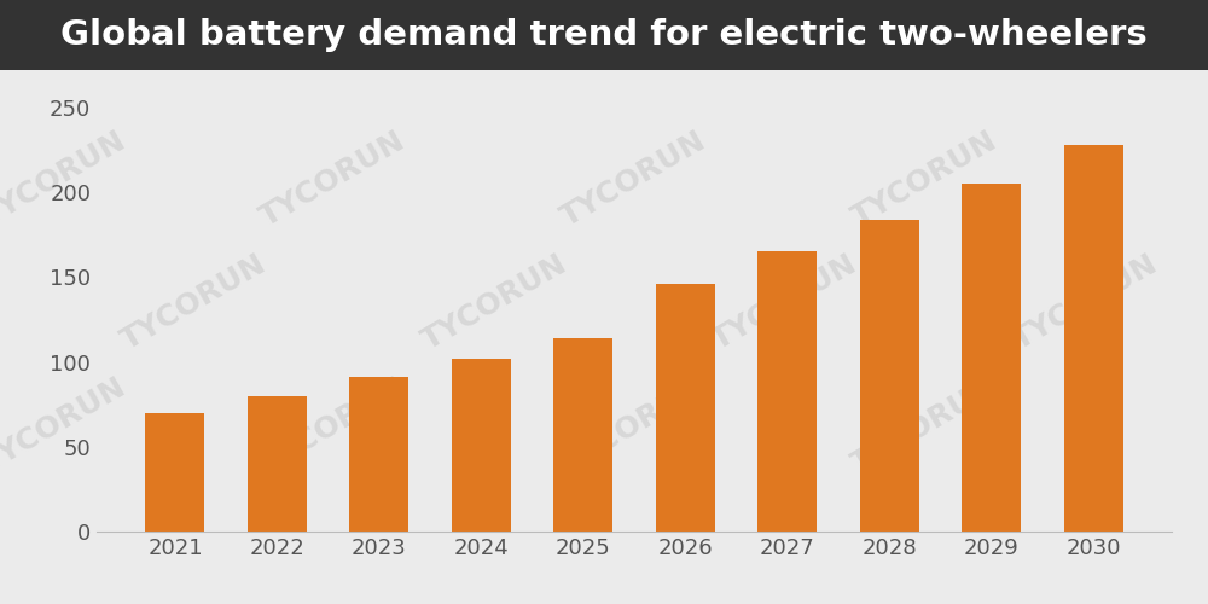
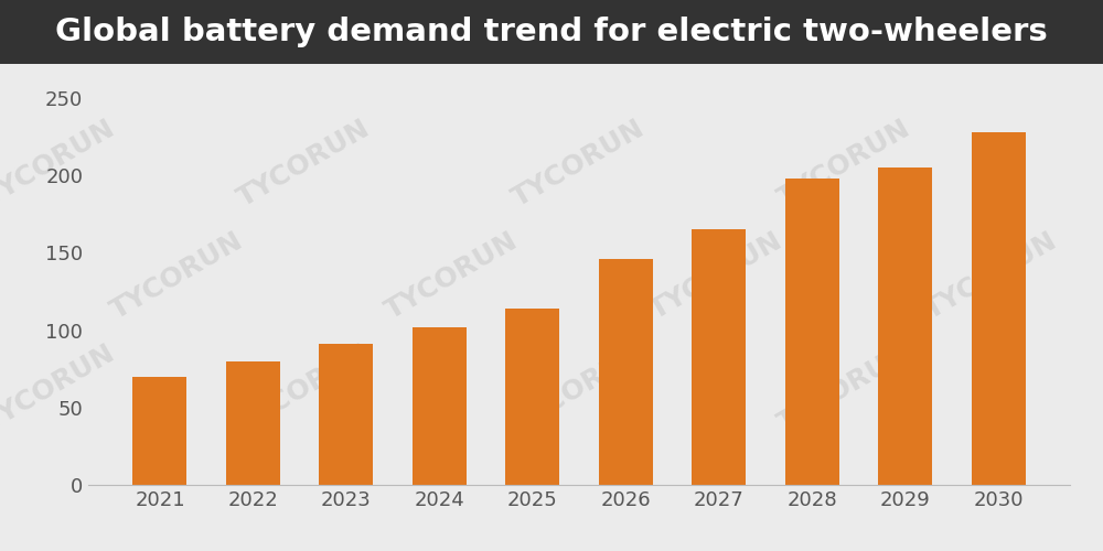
2028: 184 -> 198
